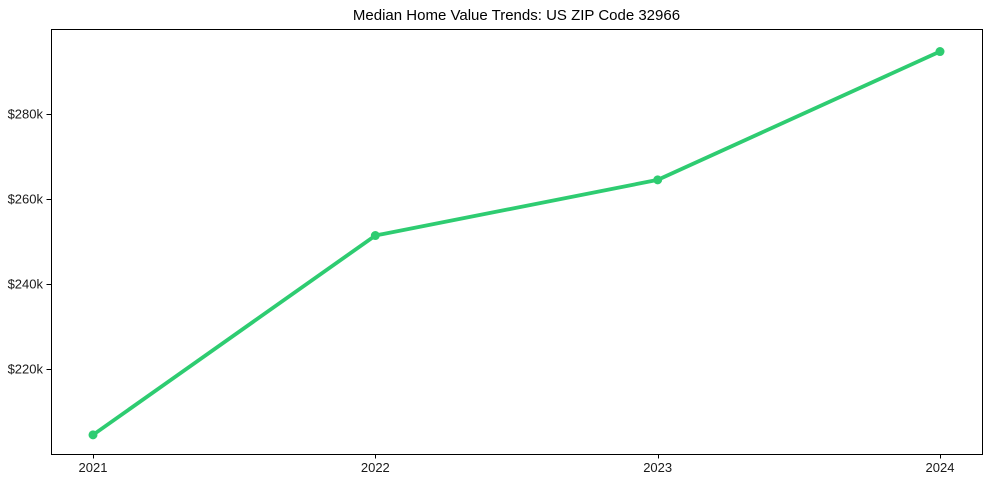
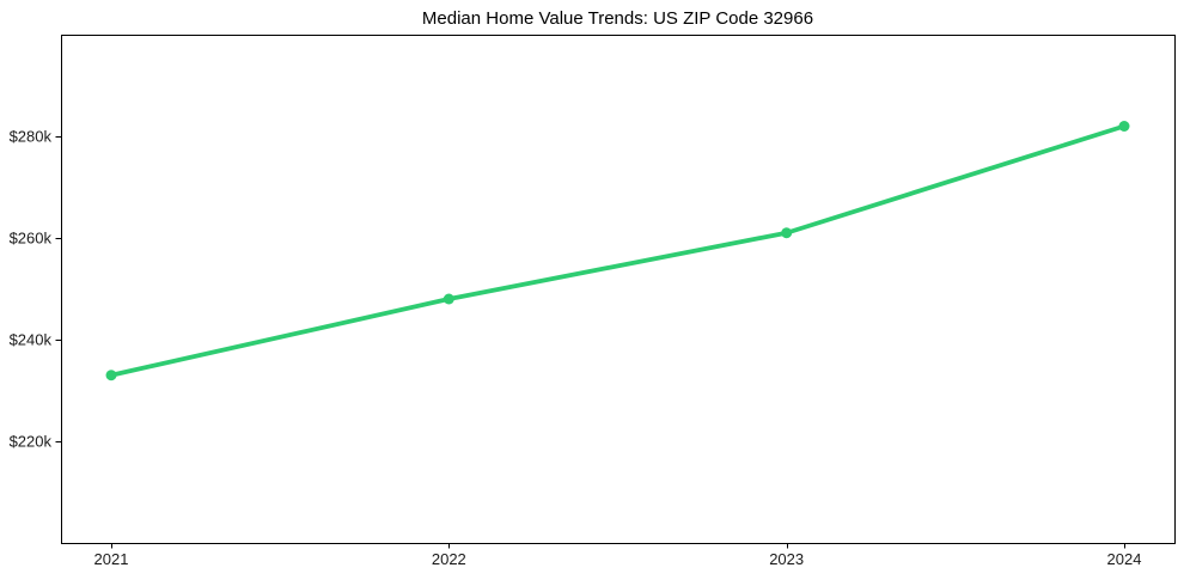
2021: $204k -> $233k
2022: $251k -> $248k
2023: $264k -> $261k
2024: $295k -> $282k
